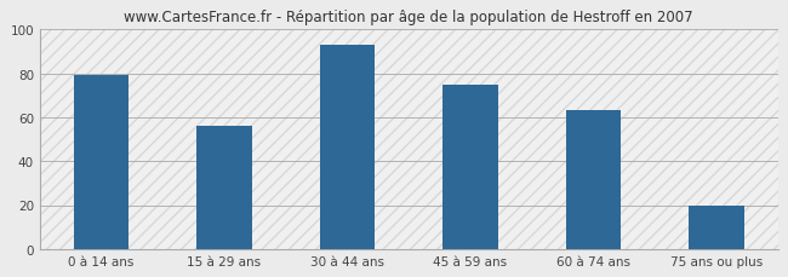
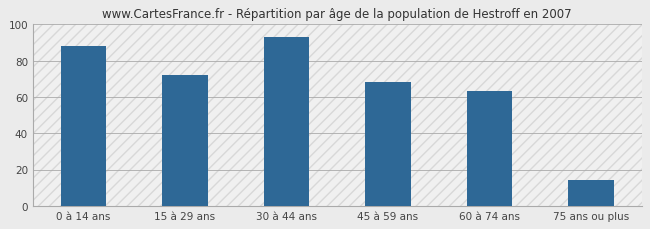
0 à 14 ans: 79 -> 88
15 à 29 ans: 56 -> 72
45 à 59 ans: 75 -> 68
75 ans ou plus: 20 -> 14
